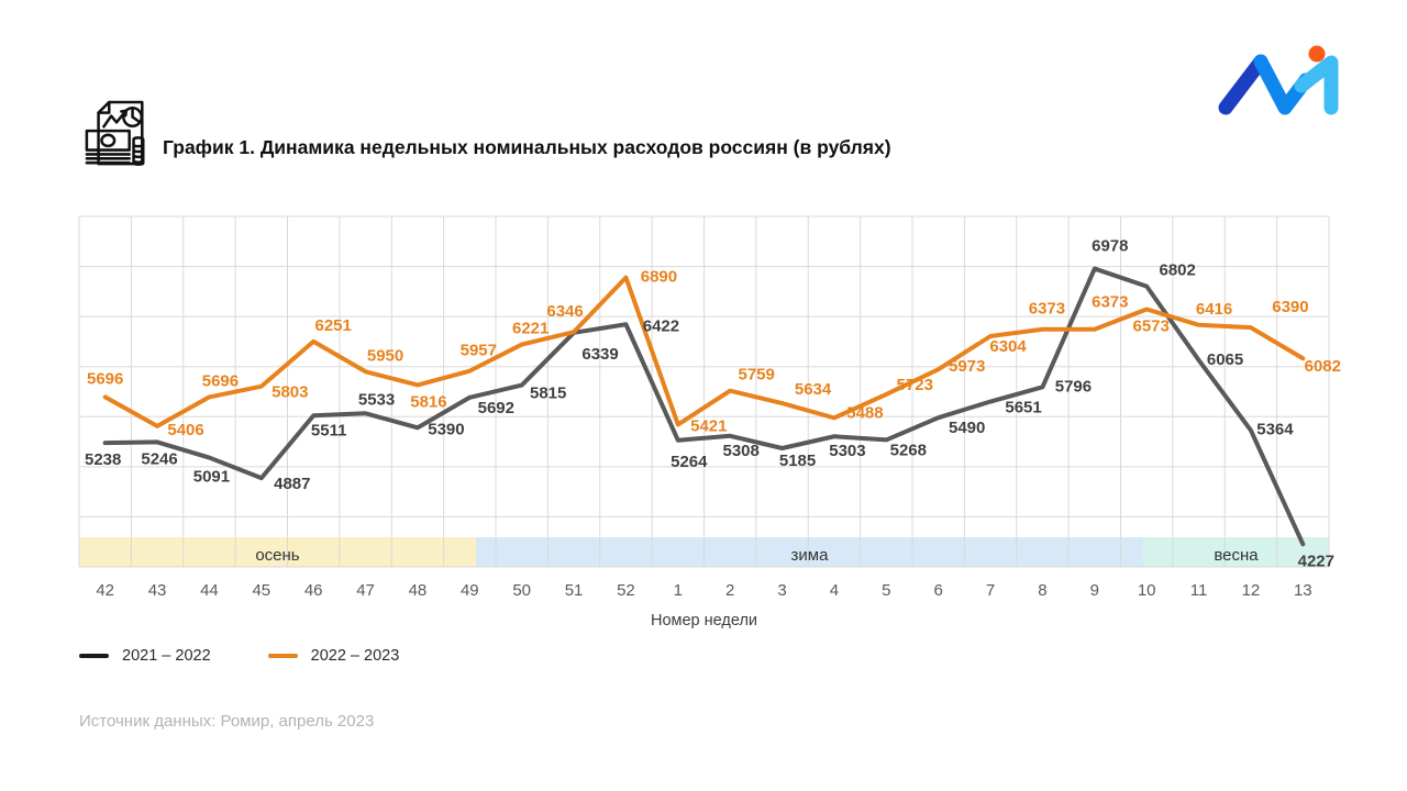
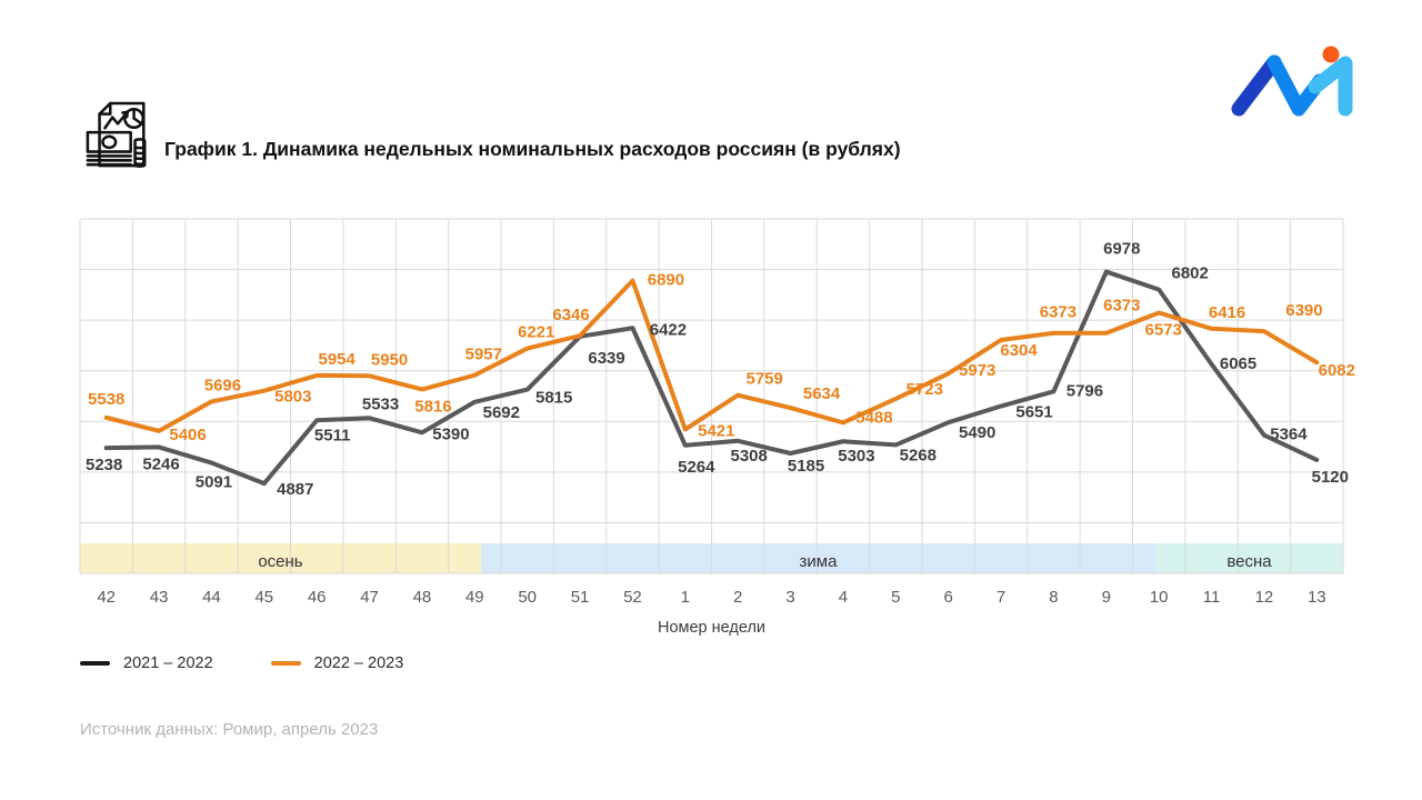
2022 – 2023/42: 5696 -> 5538
2022 – 2023/46: 6251 -> 5954
2021 – 2022/13: 4227 -> 5120
